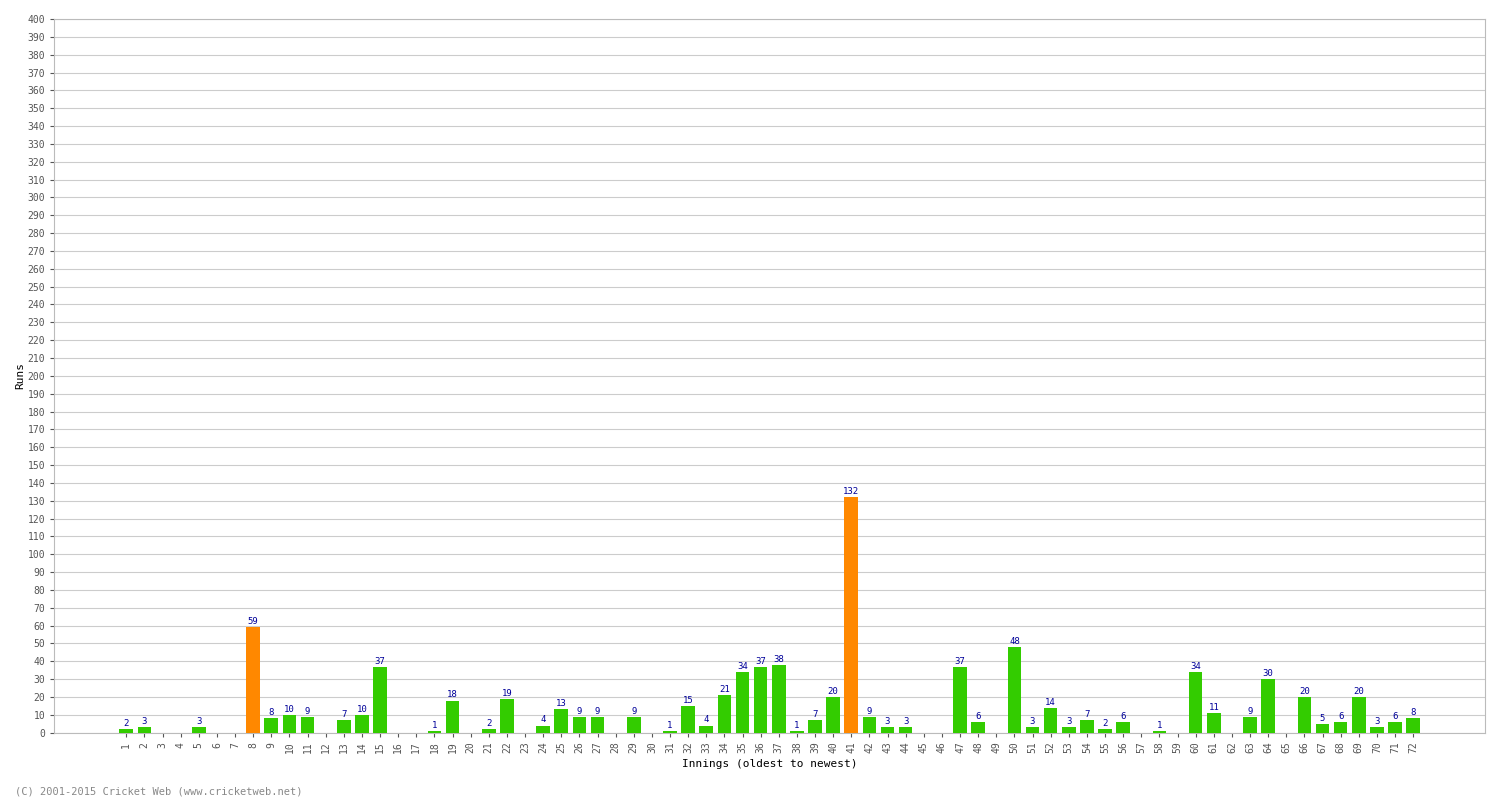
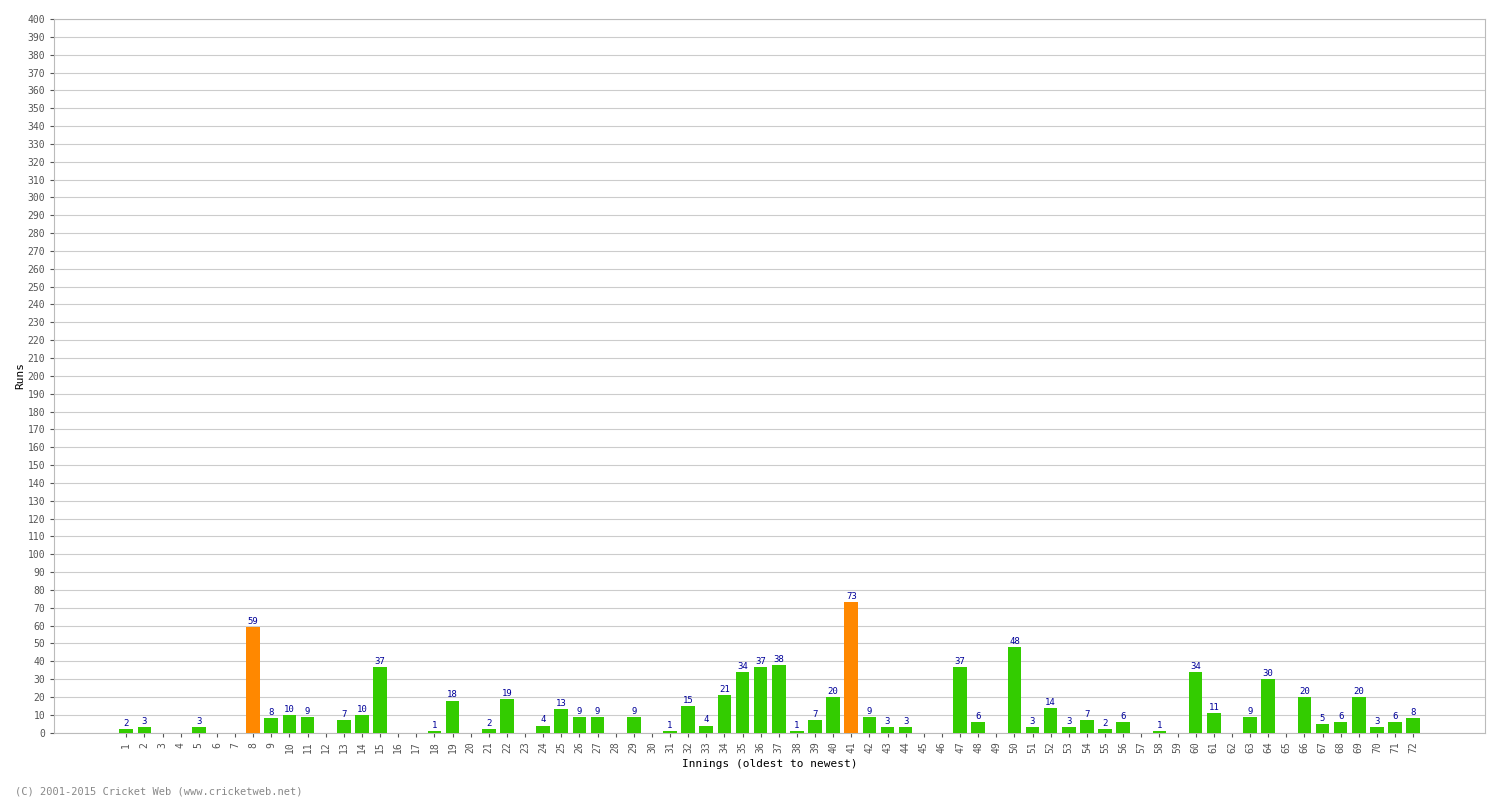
41: 132 -> 73
